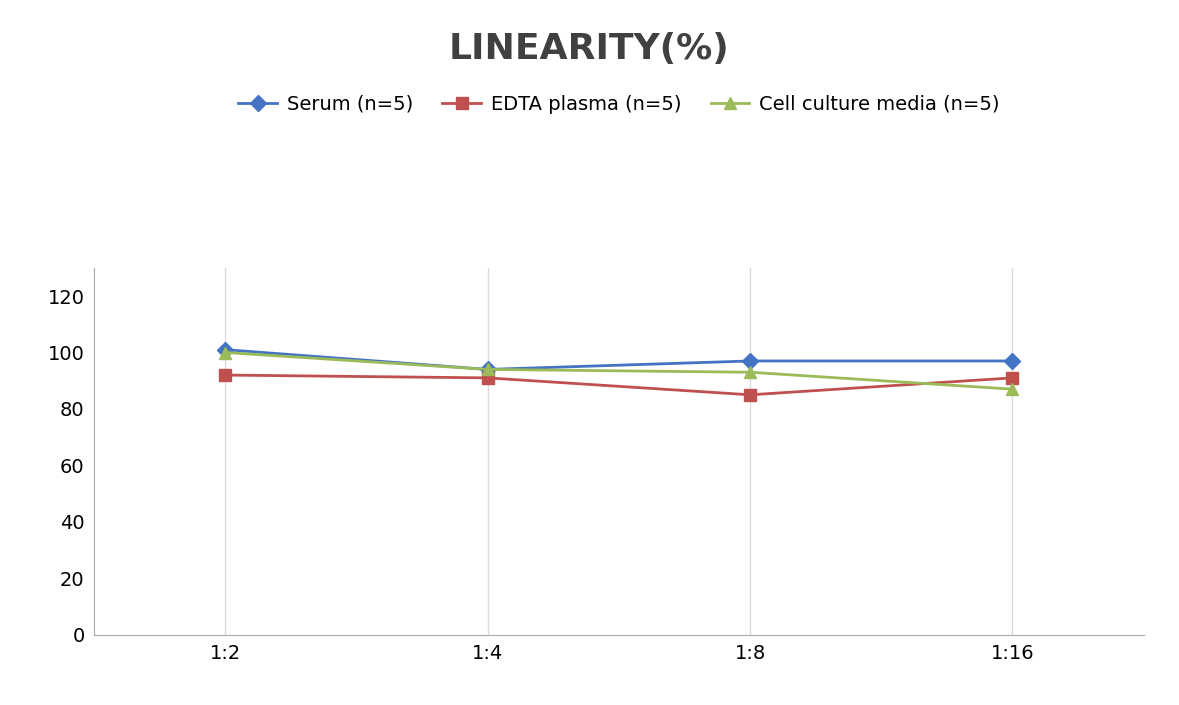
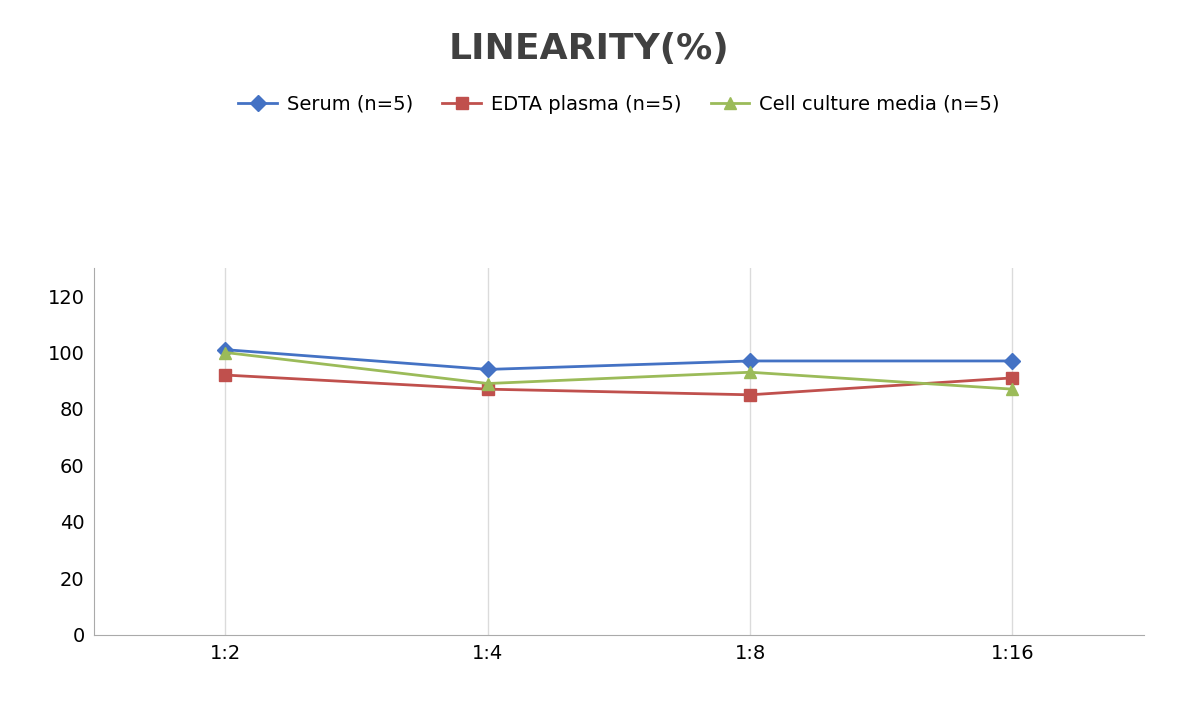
EDTA plasma (n=5)/1:4: 91 -> 87
Cell culture media (n=5)/1:4: 94 -> 89
